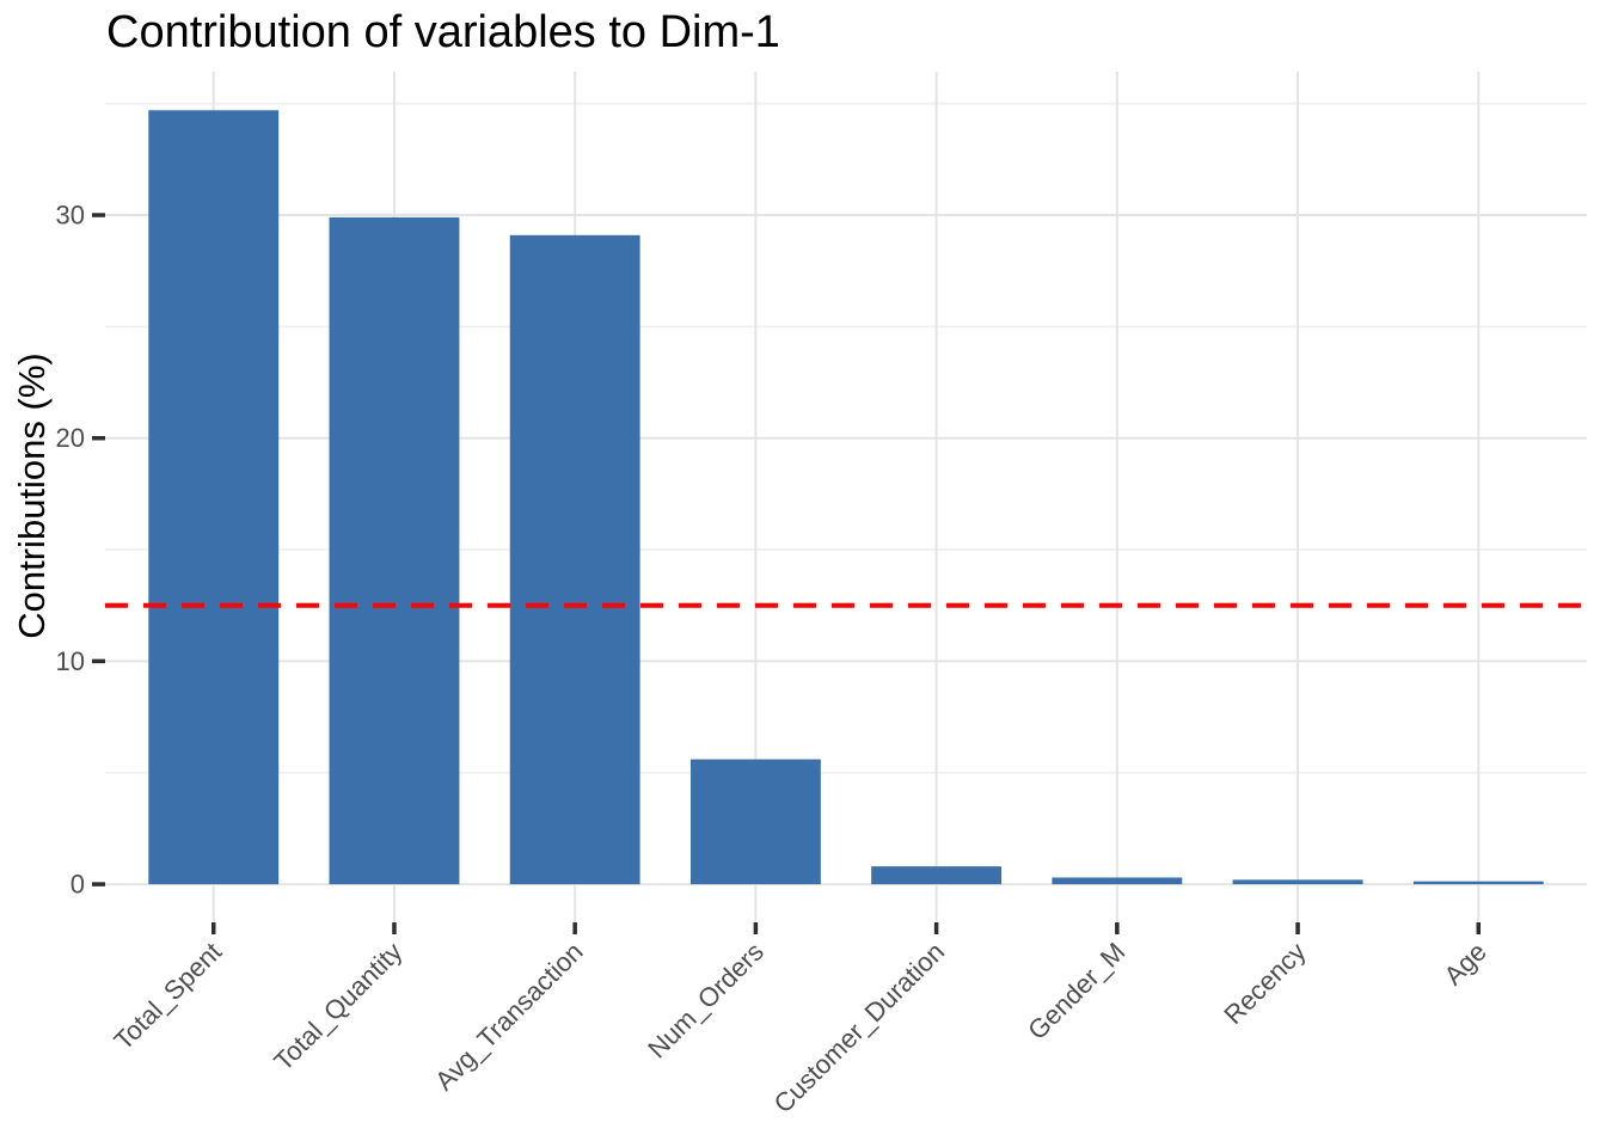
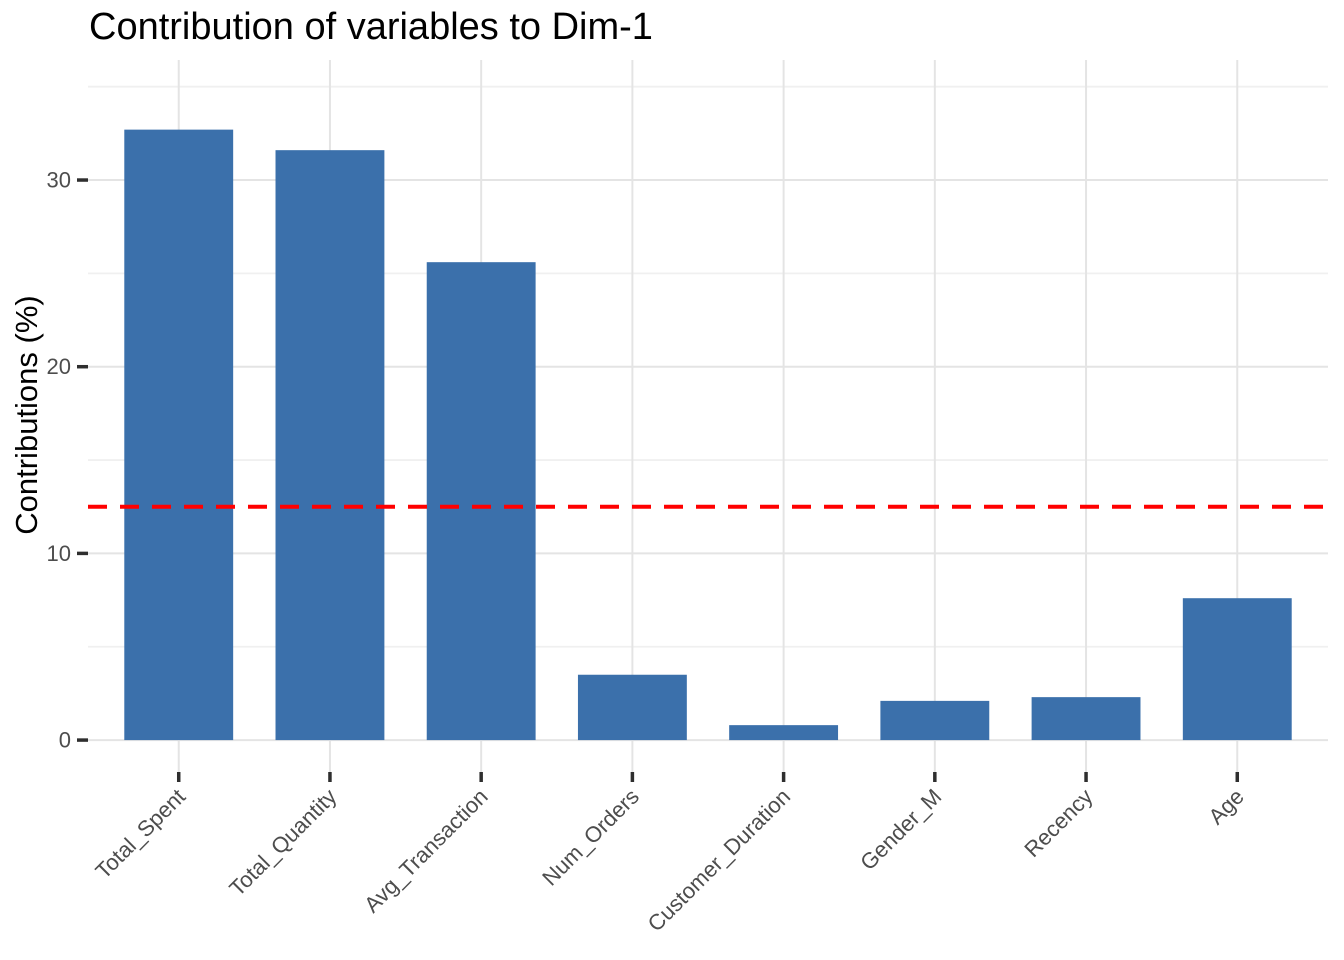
Total_Spent: 34.7 -> 32.7
Total_Quantity: 29.9 -> 31.6
Avg_Transaction: 29.1 -> 25.6
Num_Orders: 5.6 -> 3.5
Gender_M: 0.3 -> 2.1
Recency: 0.2 -> 2.3
Age: 0.1 -> 7.6
